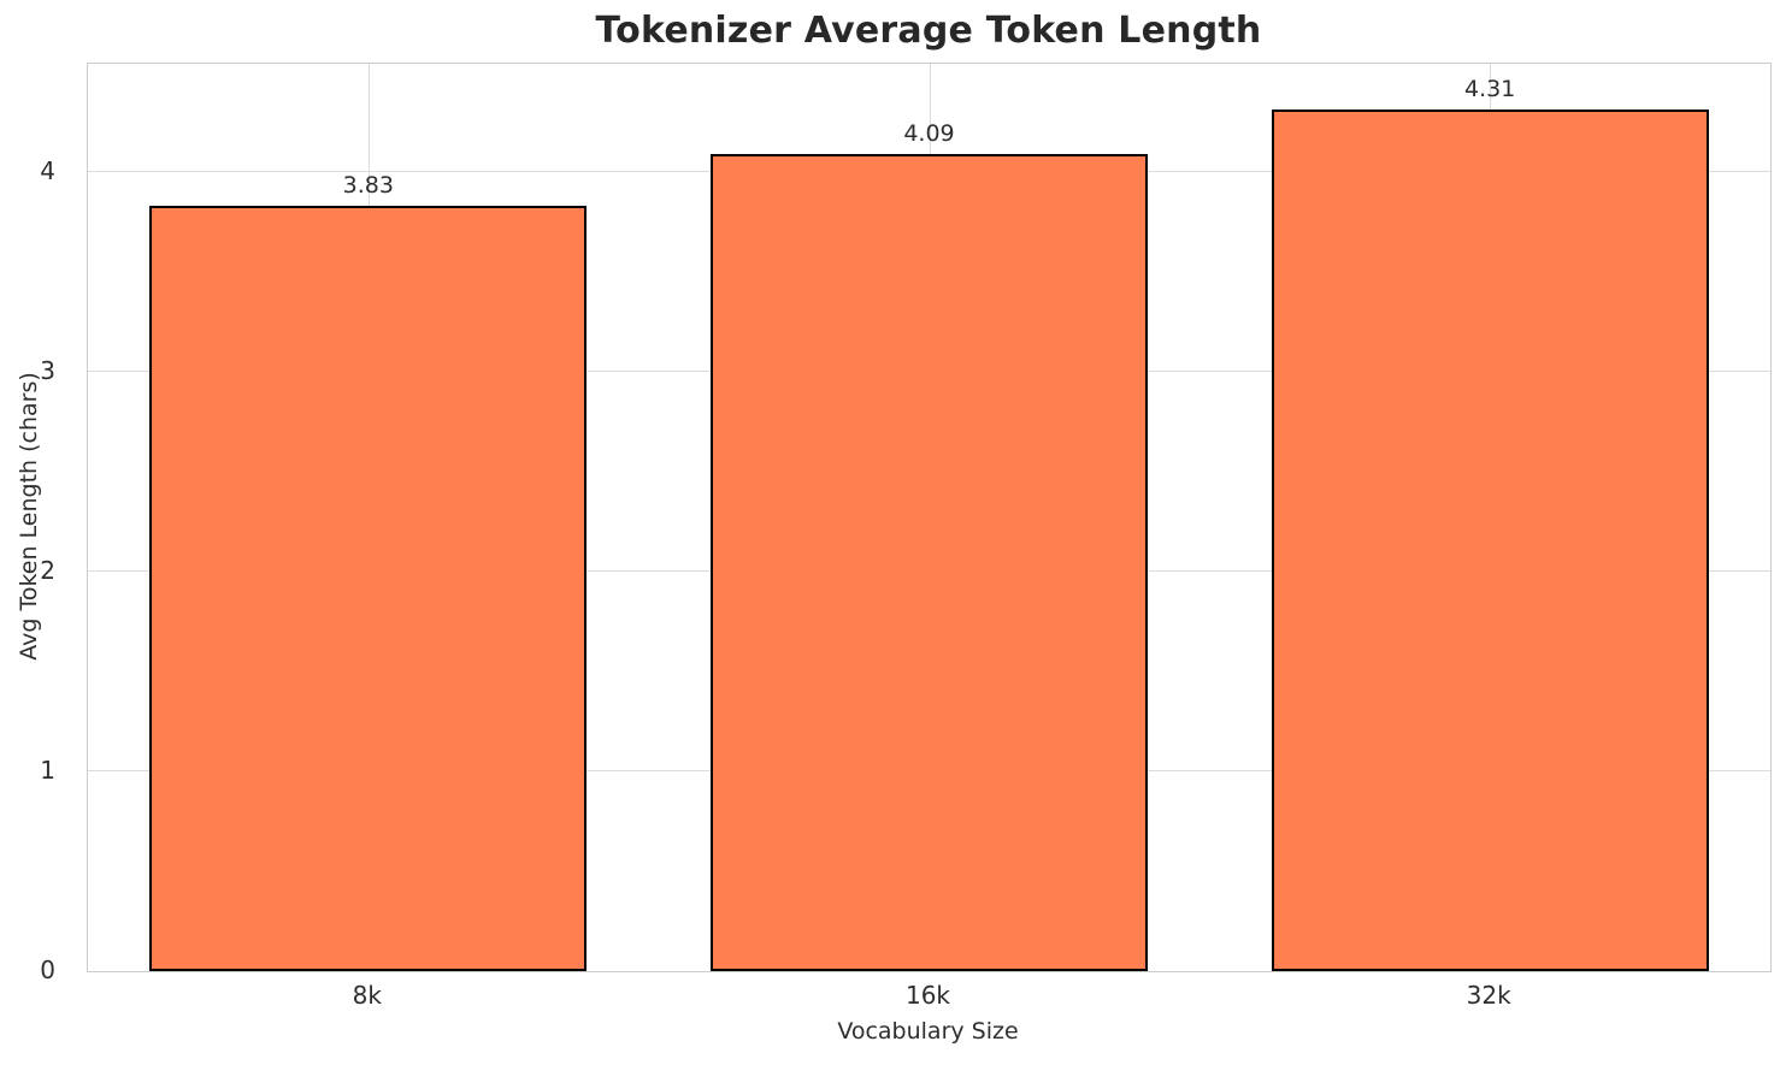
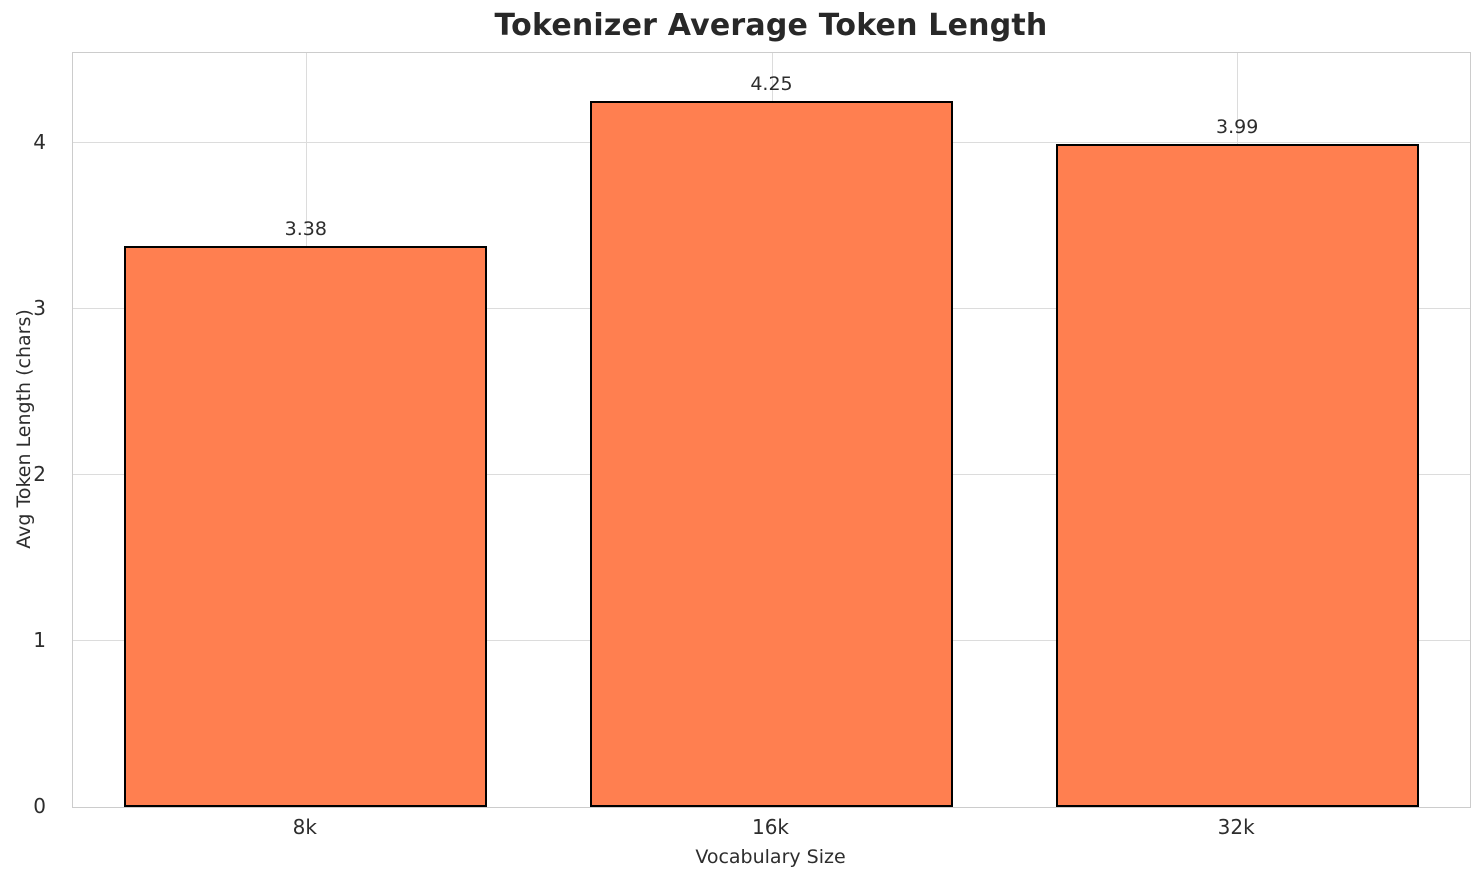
8k: 3.83 -> 3.38
16k: 4.09 -> 4.25
32k: 4.31 -> 3.99
